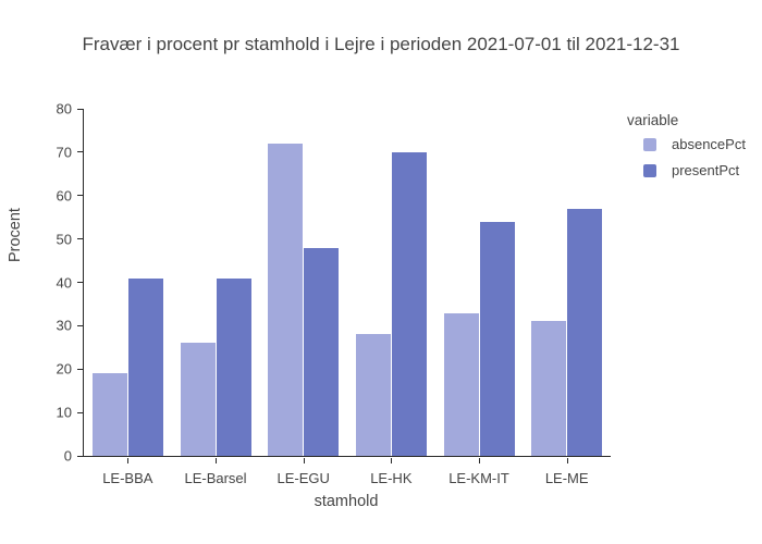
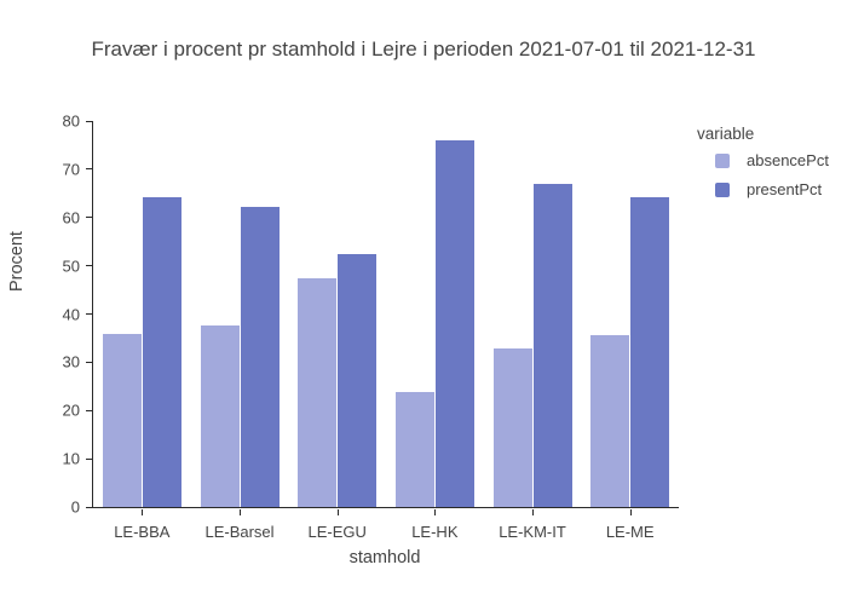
absencePct/LE-BBA: 19 -> 36
presentPct/LE-BBA: 41 -> 64
absencePct/LE-Barsel: 26 -> 38
presentPct/LE-Barsel: 41 -> 62
absencePct/LE-EGU: 72 -> 47
presentPct/LE-EGU: 48 -> 52
absencePct/LE-HK: 28 -> 24
presentPct/LE-HK: 70 -> 76
presentPct/LE-KM-IT: 54 -> 67
absencePct/LE-ME: 31 -> 36
presentPct/LE-ME: 57 -> 64
